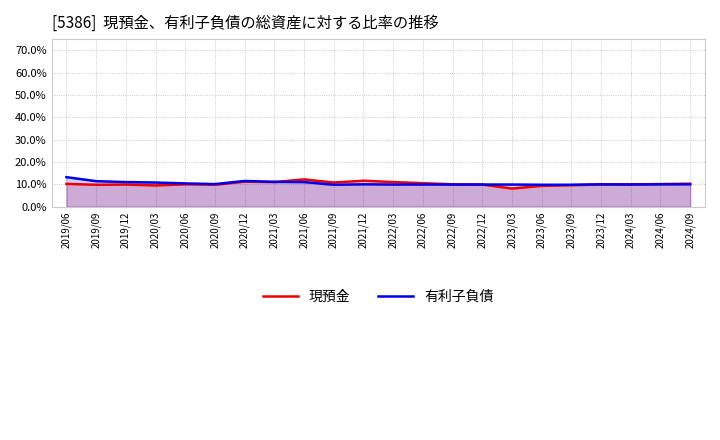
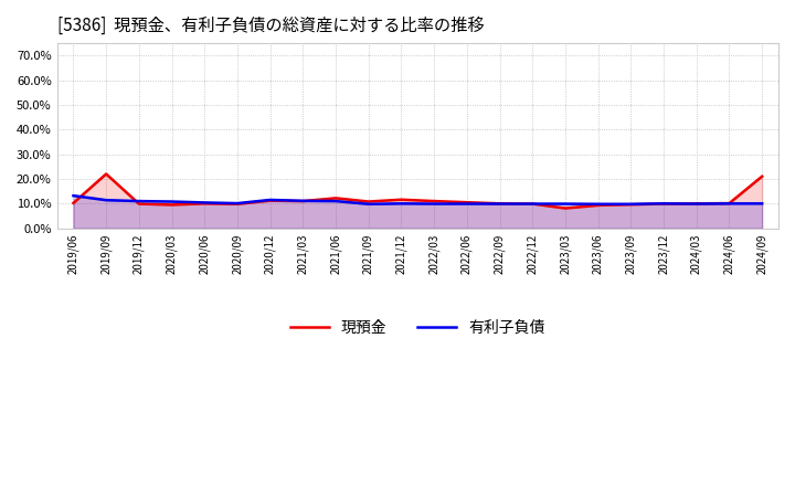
現預金/2019/09: 9.8% -> 22.0%
現預金/2024/09: 10.3% -> 21.0%
